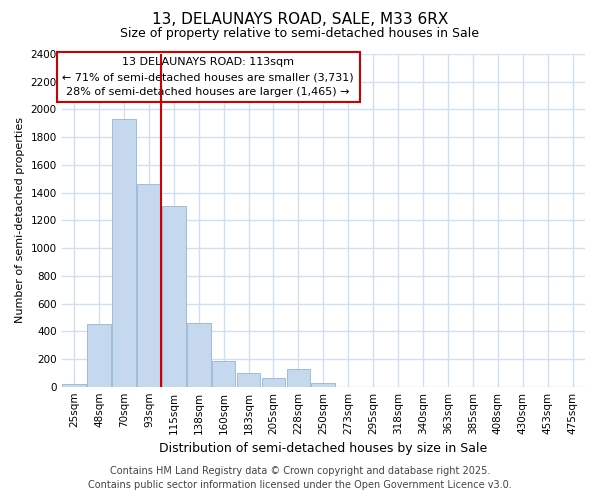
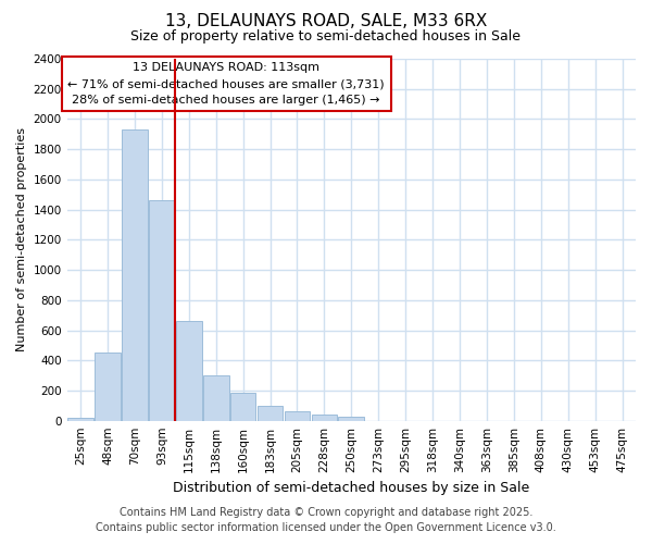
115sqm: 1300 -> 660
138sqm: 460 -> 300
228sqm: 130 -> 40
